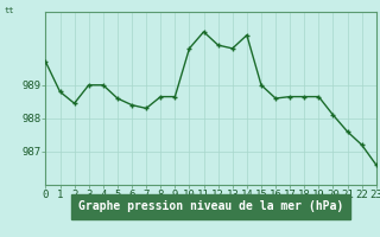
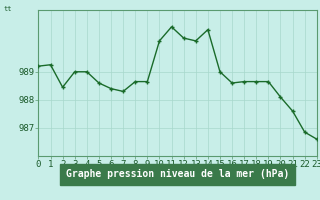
0: 989.70 -> 989.20
1: 988.80 -> 989.25
22: 987.20 -> 986.85
